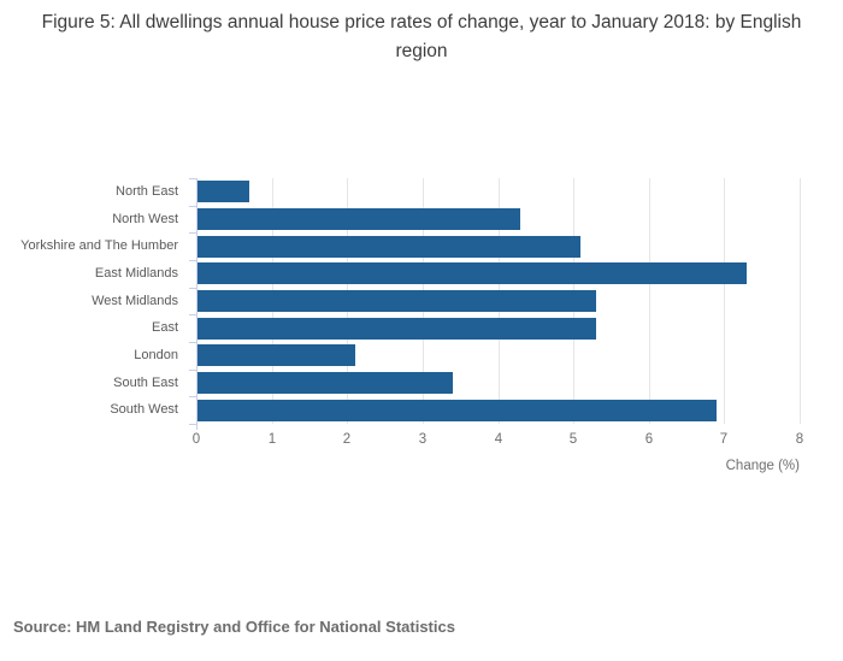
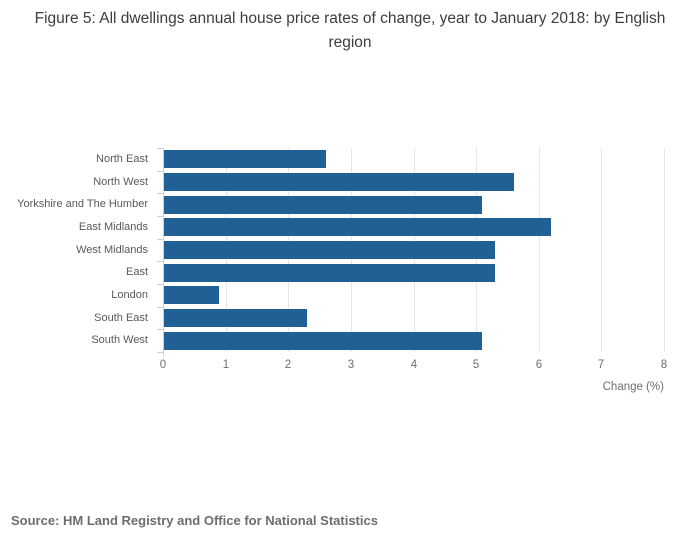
North East: 0.7 -> 2.6
North West: 4.3 -> 5.6
East Midlands: 7.3 -> 6.2
London: 2.1 -> 0.9
South East: 3.4 -> 2.3
South West: 6.9 -> 5.1
